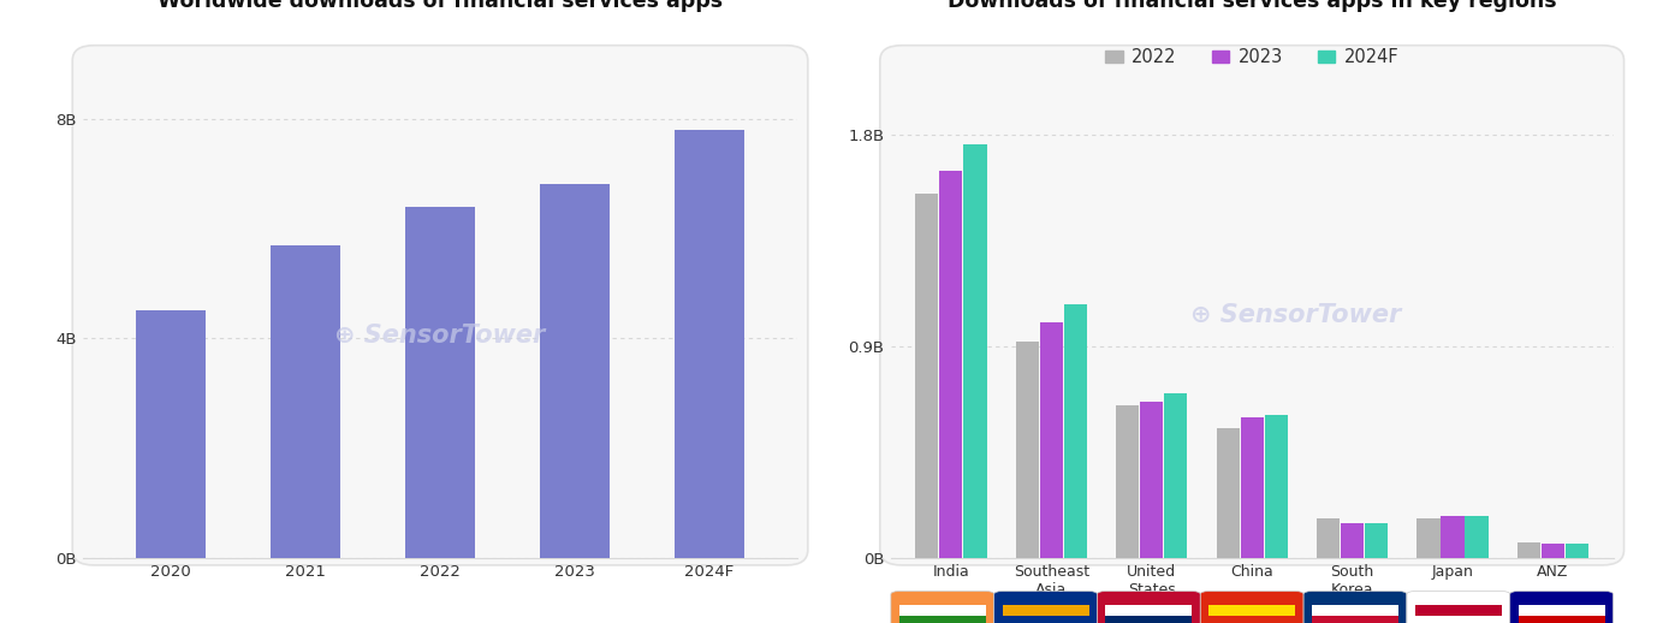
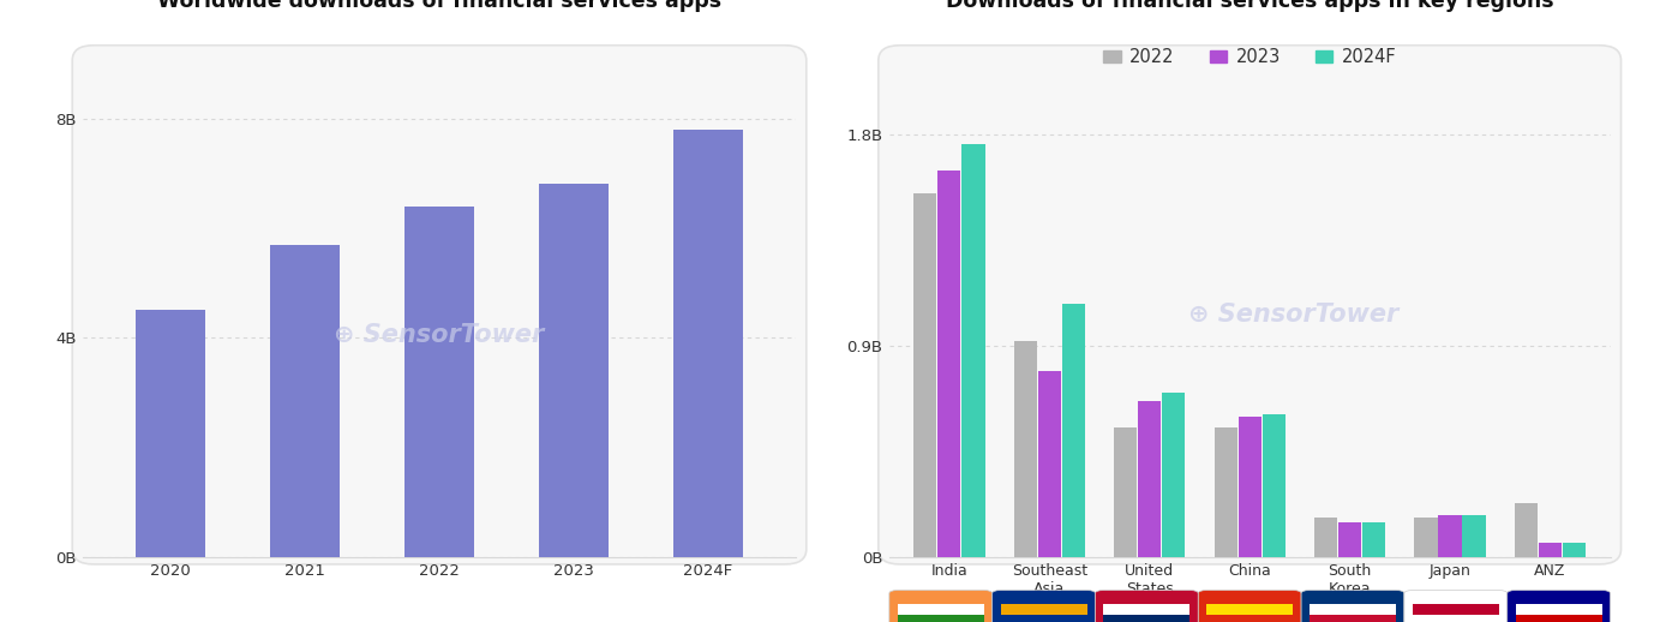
2023/Southeast Asia: 1.00B -> 0.79B
2022/United States: 0.65B -> 0.55B
2022/ANZ: 0.07B -> 0.23B
